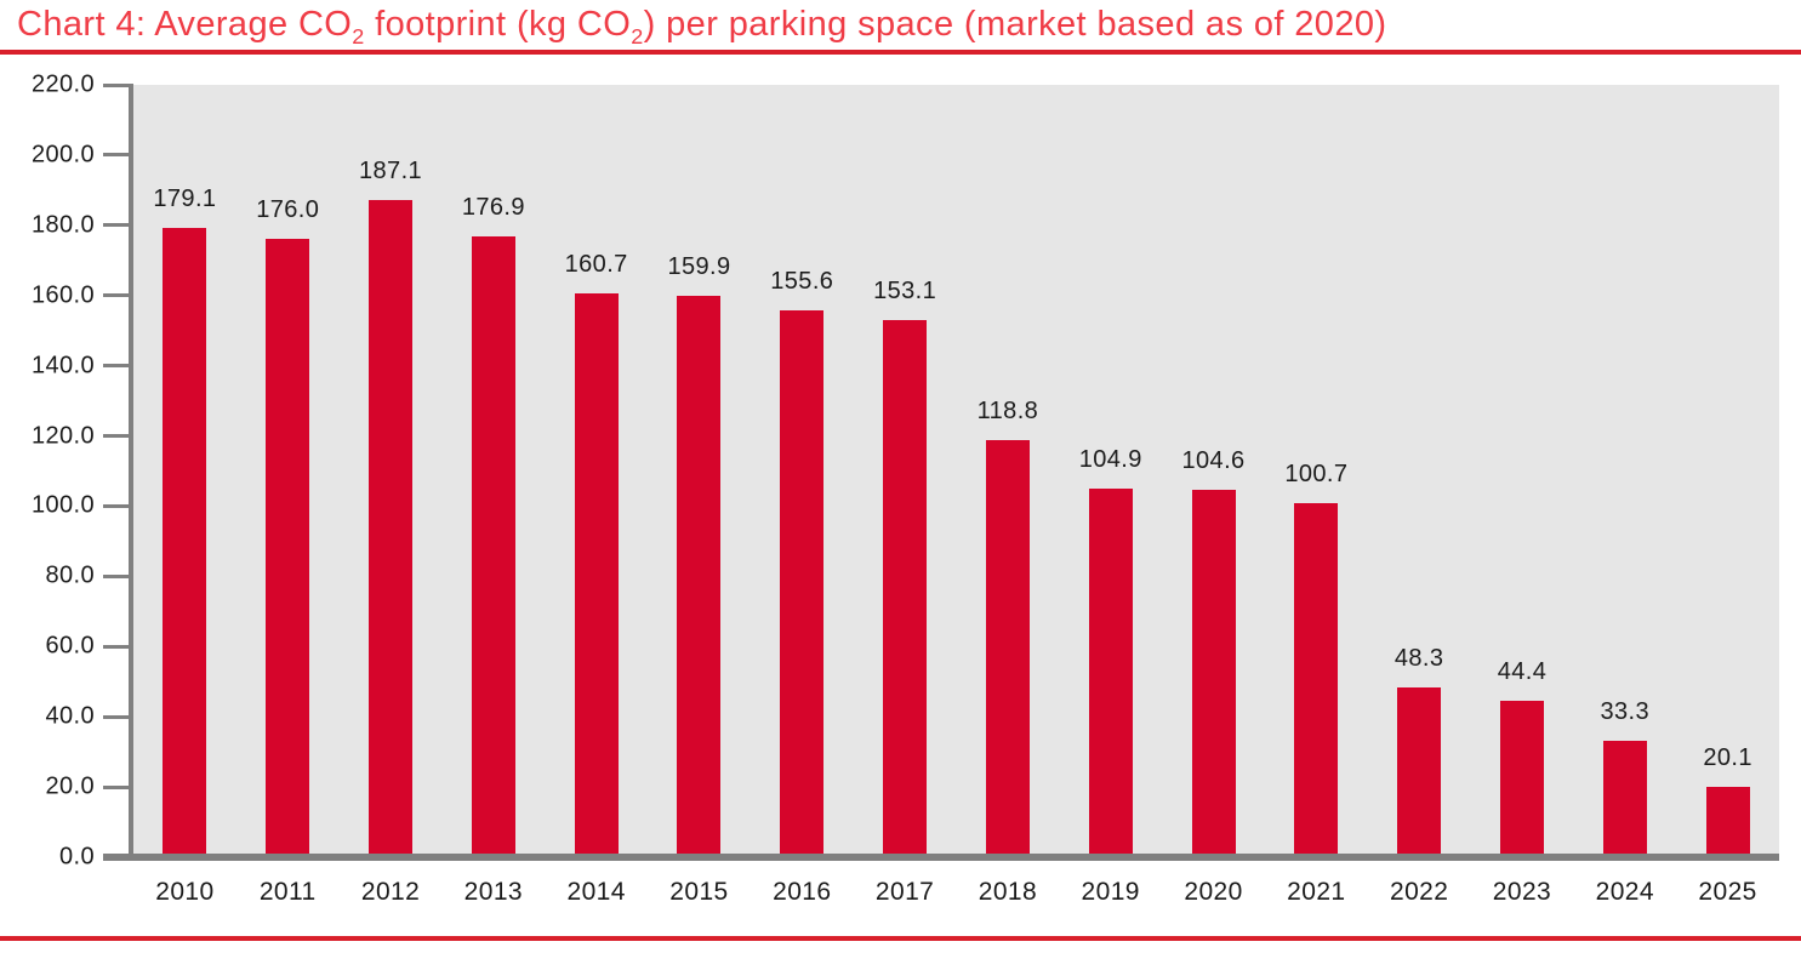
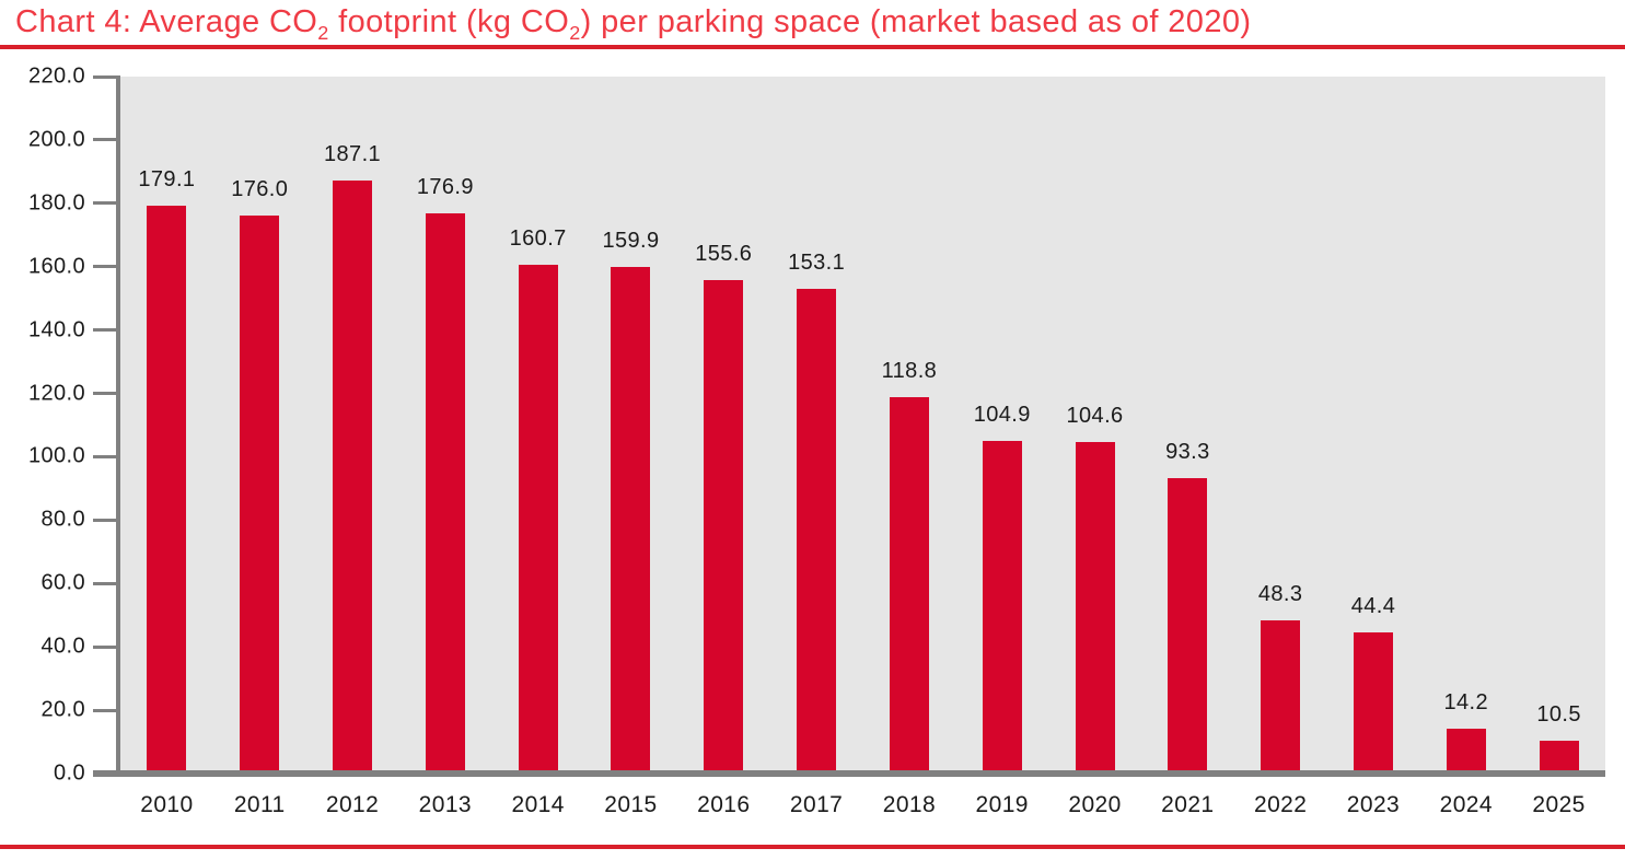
2021: 100.7 -> 93.3
2024: 33.3 -> 14.2
2025: 20.1 -> 10.5
